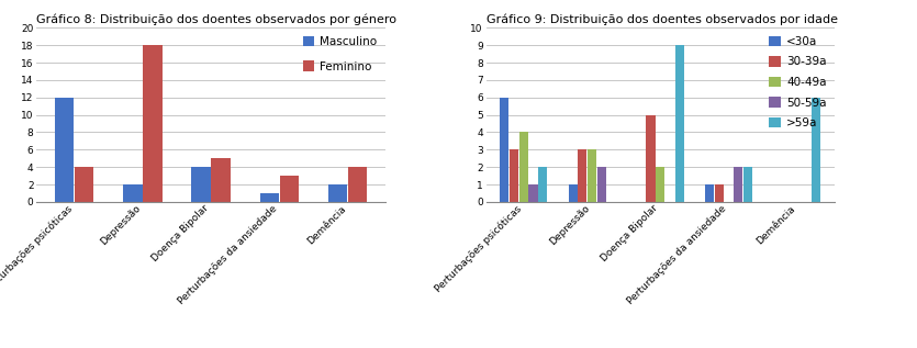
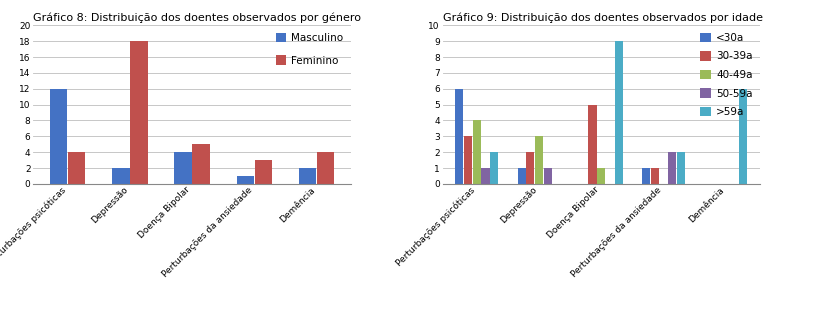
Gráfico 9: Distribuição dos doentes observados por idade/30-39a/Depressão: 3 -> 2
Gráfico 9: Distribuição dos doentes observados por idade/50-59a/Depressão: 2 -> 1
Gráfico 9: Distribuição dos doentes observados por idade/40-49a/Doença Bipolar: 2 -> 1
